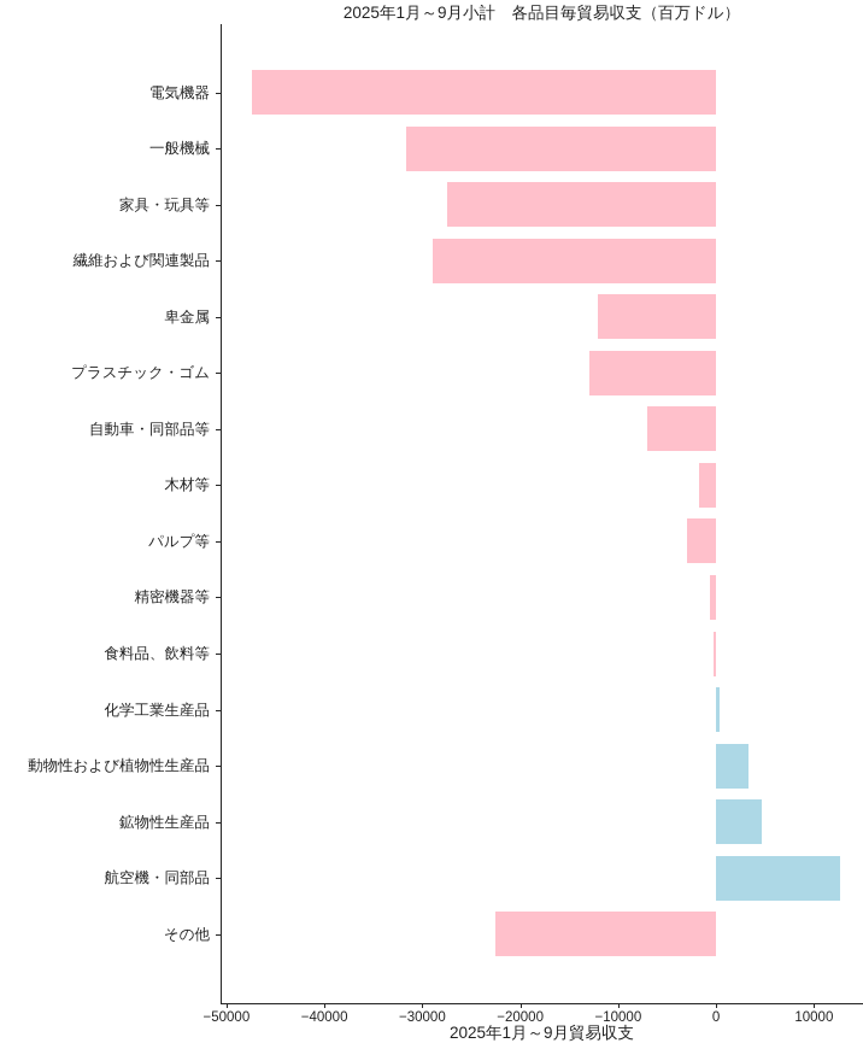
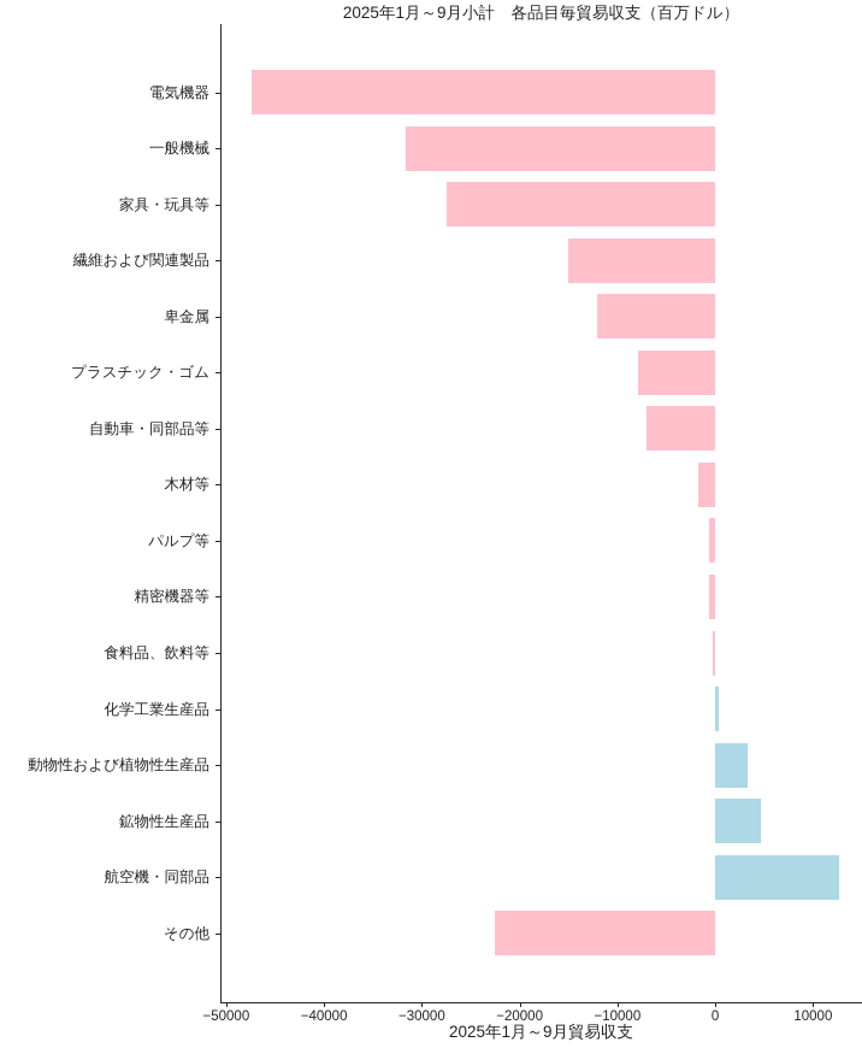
繊維および関連製品: -29000 -> -15000
プラスチック・ゴム: -13000 -> -8000
パルプ等: -3000 -> -1000
